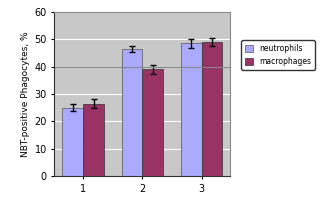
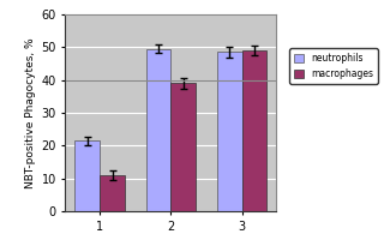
neutrophils/1: 25.0 -> 21.5
macrophages/1: 26.5 -> 11.0
neutrophils/2: 46.5 -> 49.5
